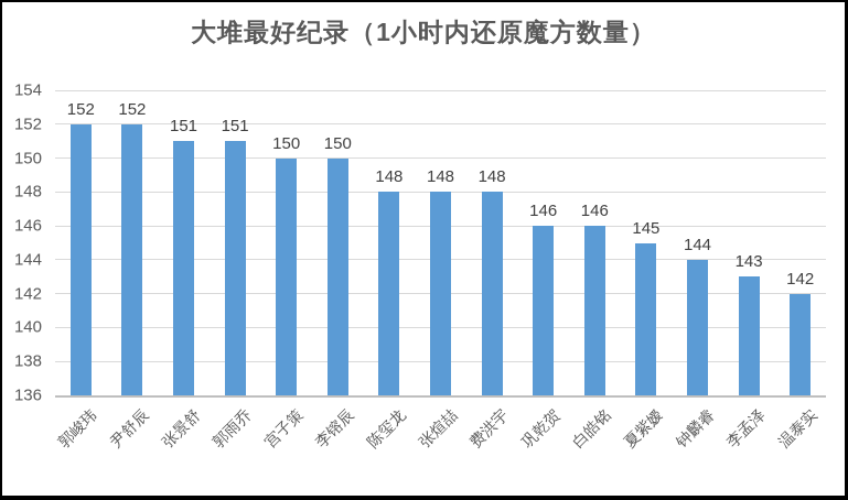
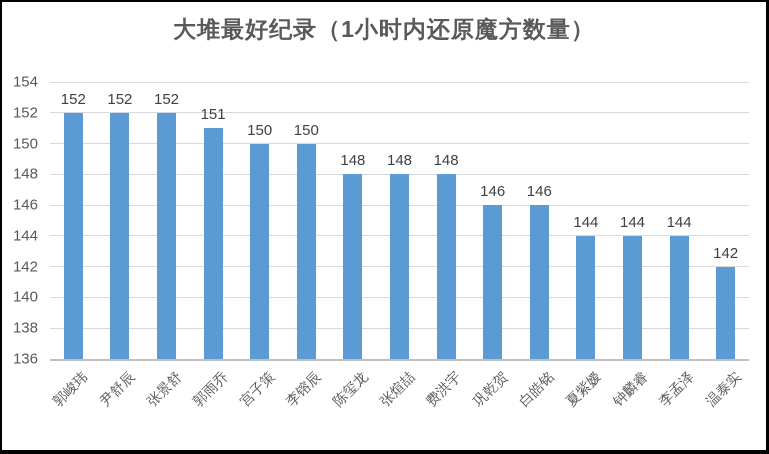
张景舒: 151 -> 152
夏紫嫒: 145 -> 144
李孟泽: 143 -> 144
